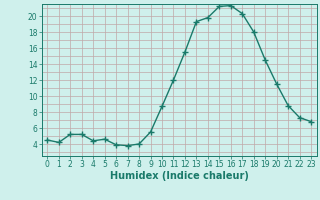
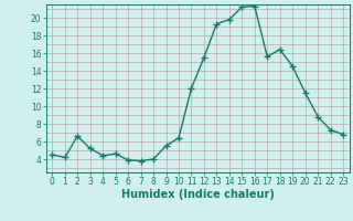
2: 5.2 -> 6.6
10: 8.7 -> 6.4
17: 20.3 -> 15.6
18: 18.0 -> 16.4
